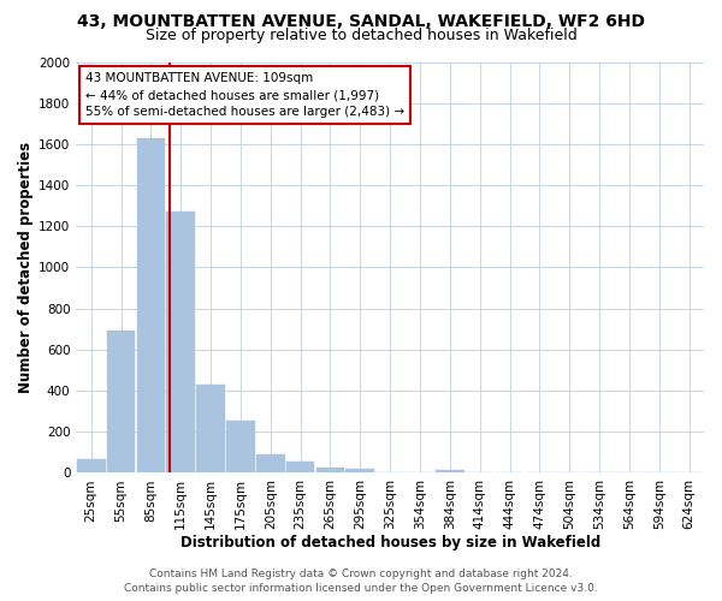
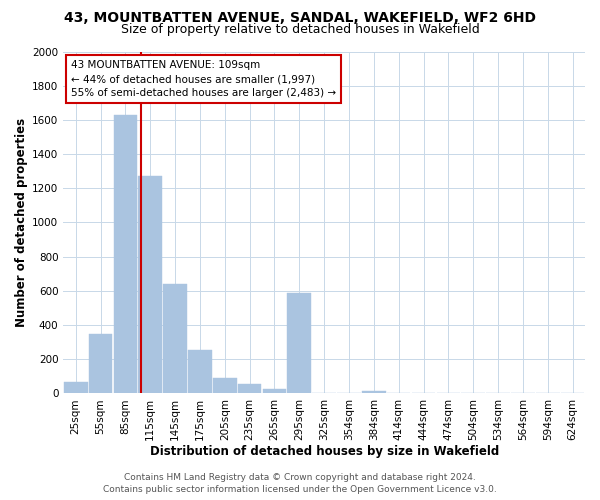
55sqm: 690 -> 350
145sqm: 430 -> 640
295sqm: 20 -> 590
